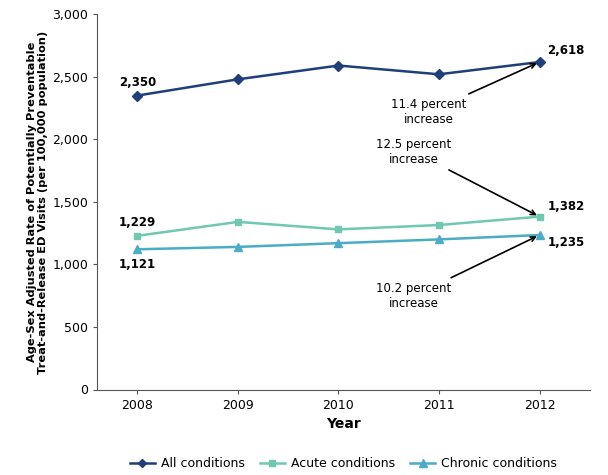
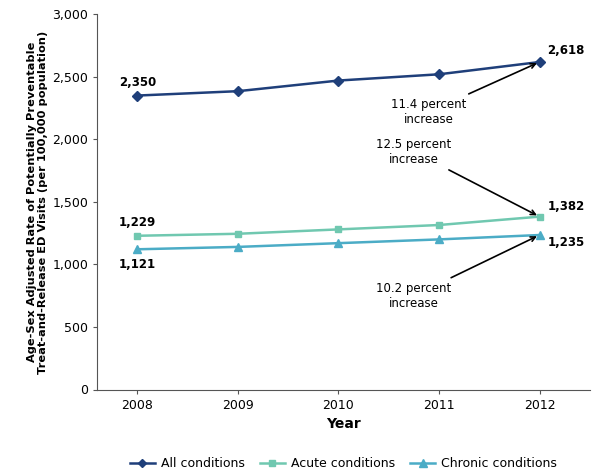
All conditions/2009: 2,480 -> 2,380
Acute conditions/2009: 1,340 -> 1,240
All conditions/2010: 2,590 -> 2,470
